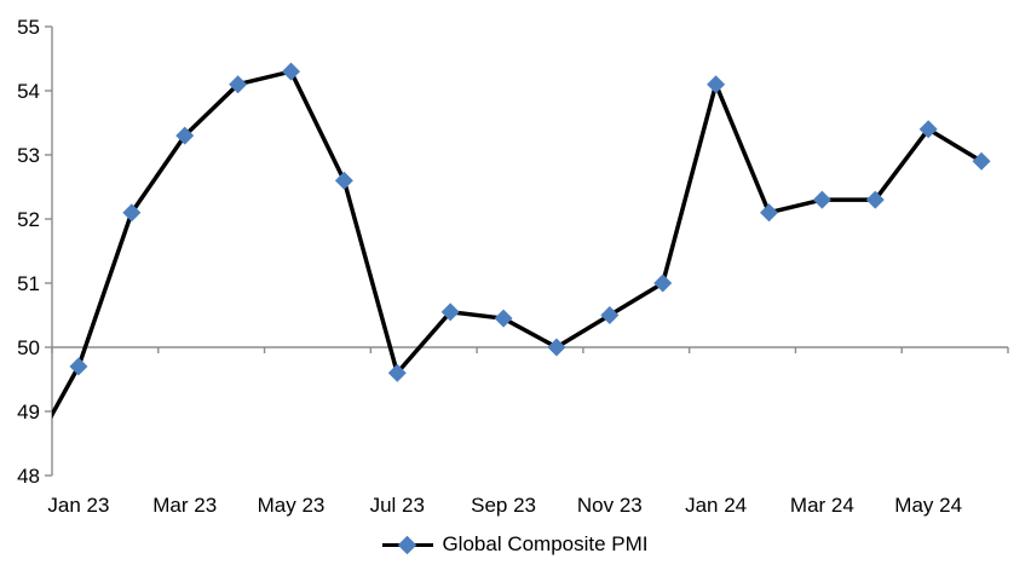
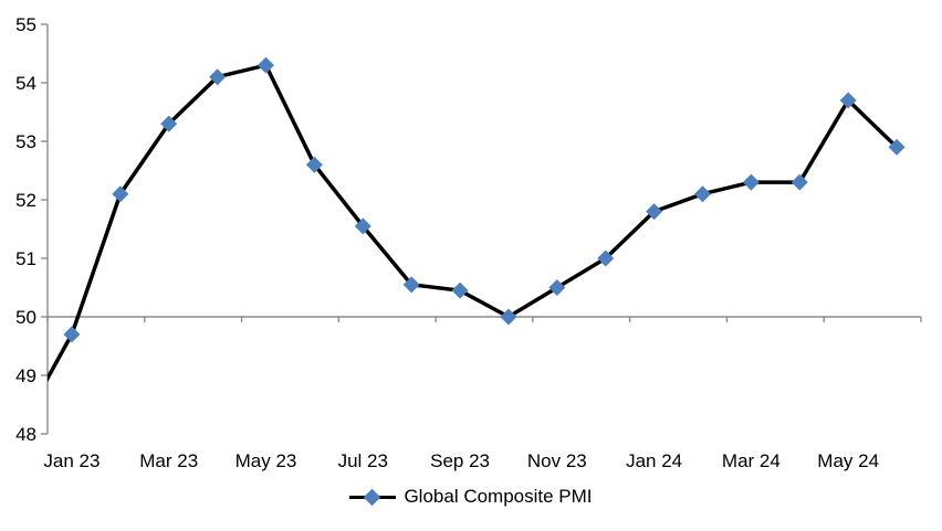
Jul 23: 49.6 -> 51.5
Jan 24: 54.1 -> 51.8
May 24: 53.4 -> 53.7
